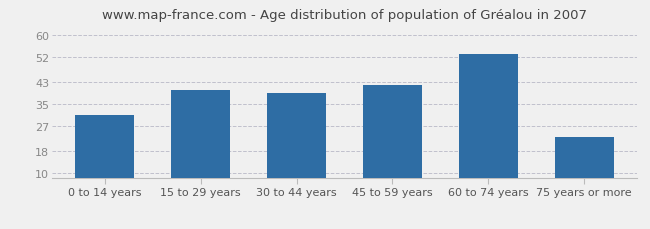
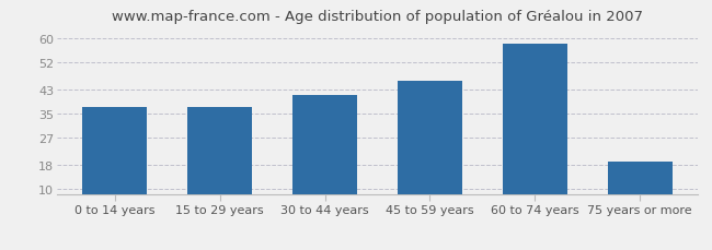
0 to 14 years: 31 -> 37
15 to 29 years: 40 -> 37
30 to 44 years: 39 -> 41
45 to 59 years: 42 -> 46
60 to 74 years: 53 -> 58
75 years or more: 23 -> 19
